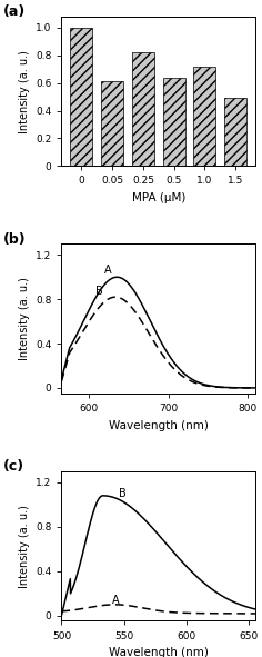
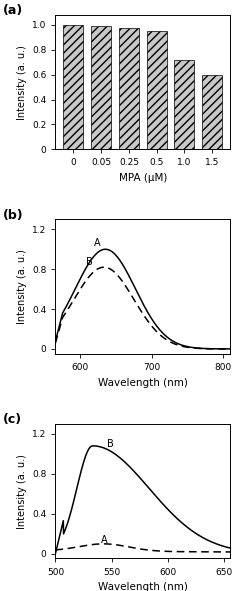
0.05: 0.61 -> 0.99
0.25: 0.82 -> 0.97
0.5: 0.64 -> 0.95
1.5: 0.49 -> 0.60
